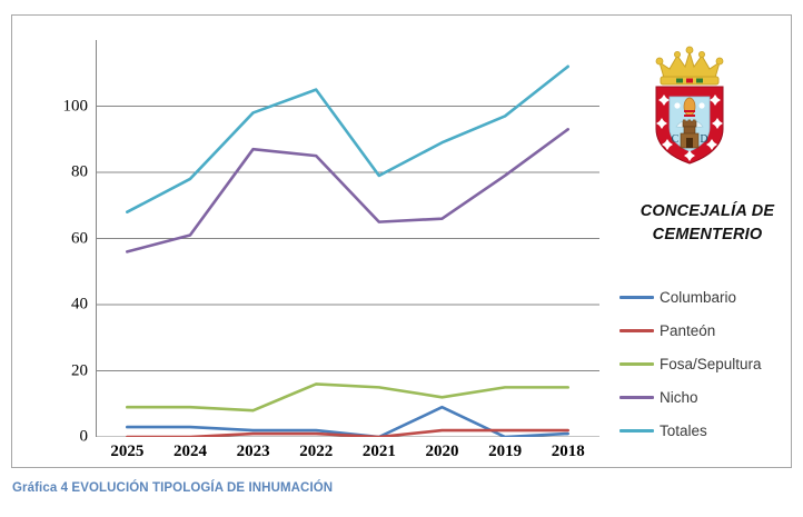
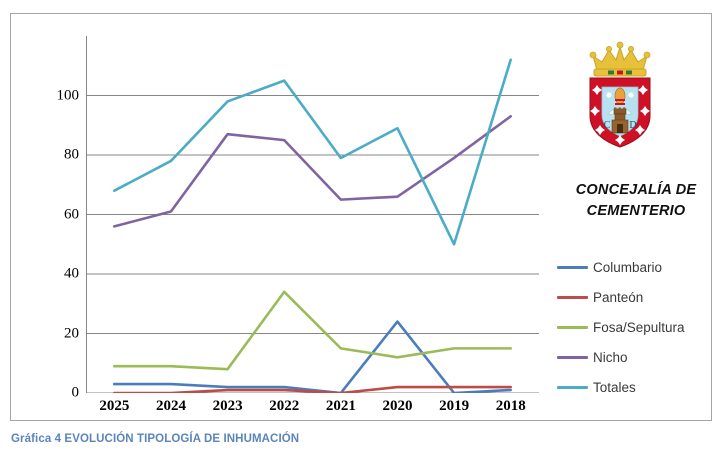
Fosa/Sepultura/2022: 16 -> 34
Columbario/2020: 9 -> 24
Totales/2019: 97 -> 50
